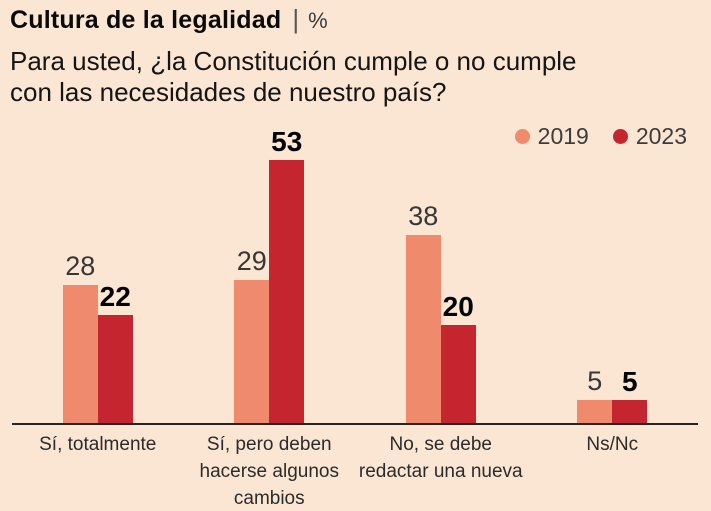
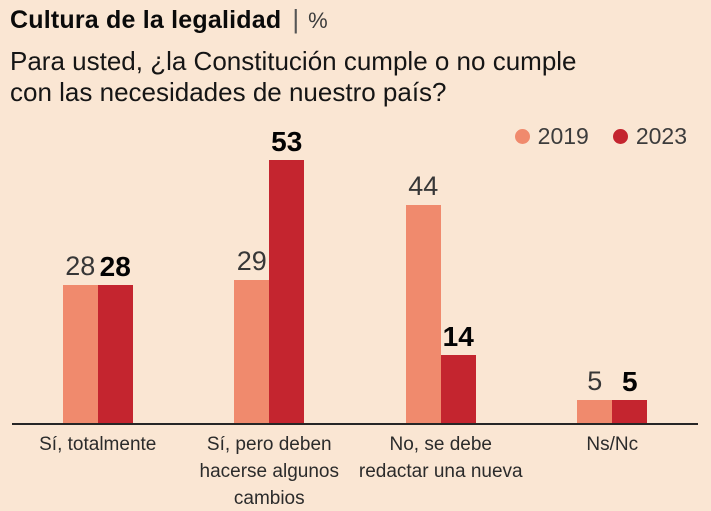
2023/Sí, totalmente: 22 -> 28
2019/No, se debe redactar una nueva: 38 -> 44
2023/No, se debe redactar una nueva: 20 -> 14
